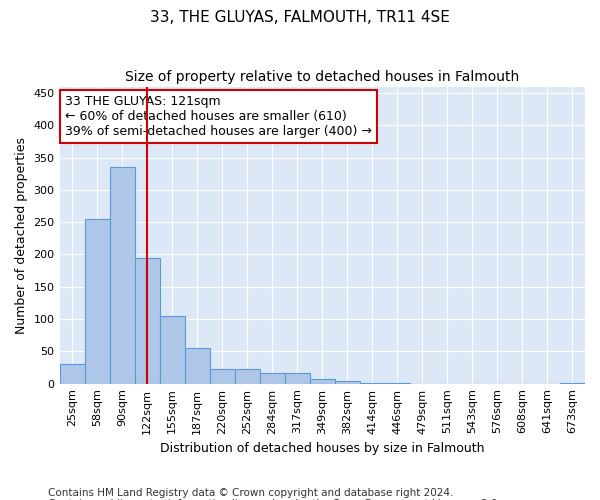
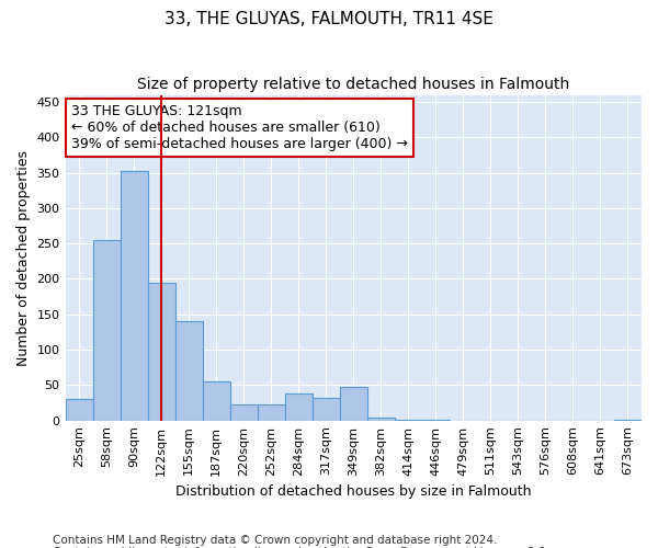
90sqm: 335 -> 352
155sqm: 105 -> 140
284sqm: 17 -> 38
317sqm: 17 -> 32
349sqm: 8 -> 48
